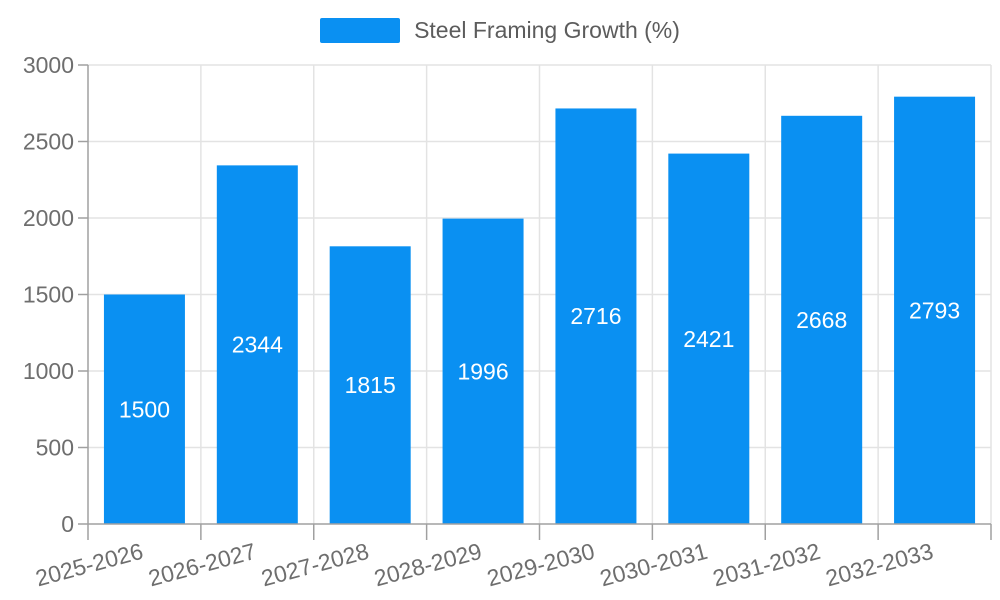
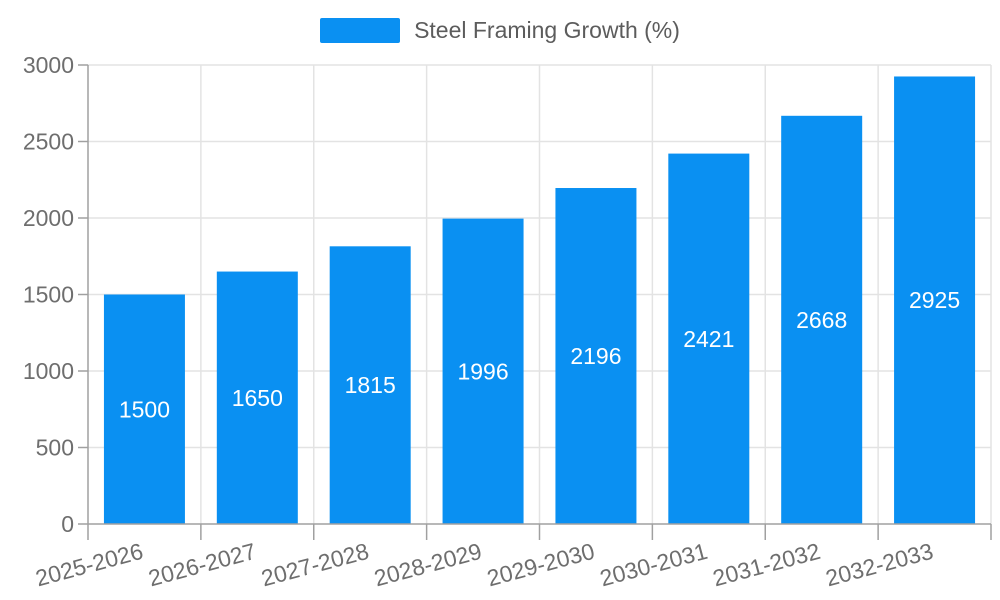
2026-2027: 2344 -> 1650
2029-2030: 2716 -> 2196
2032-2033: 2793 -> 2925
